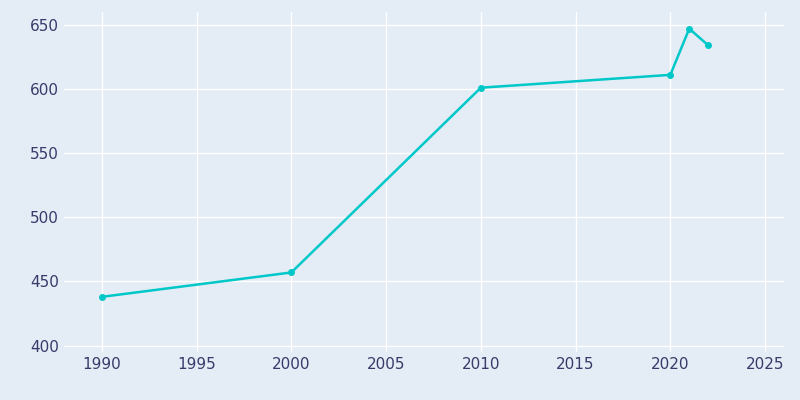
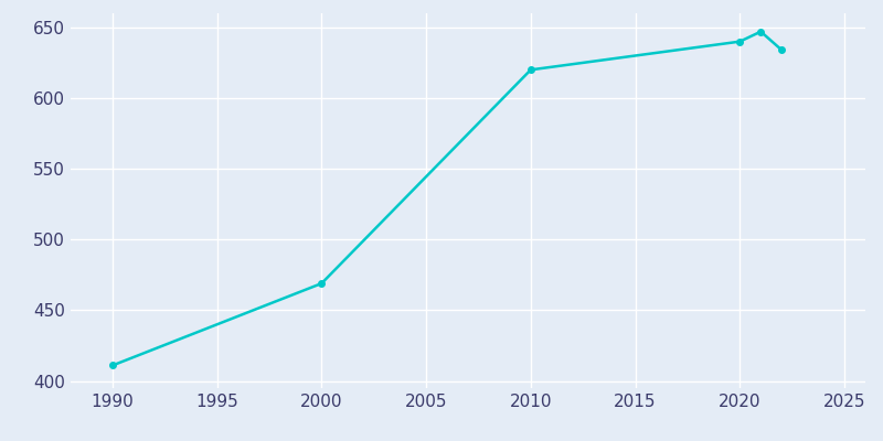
1990: 438 -> 411
2000: 457 -> 469
2010: 601 -> 620
2020: 611 -> 640
